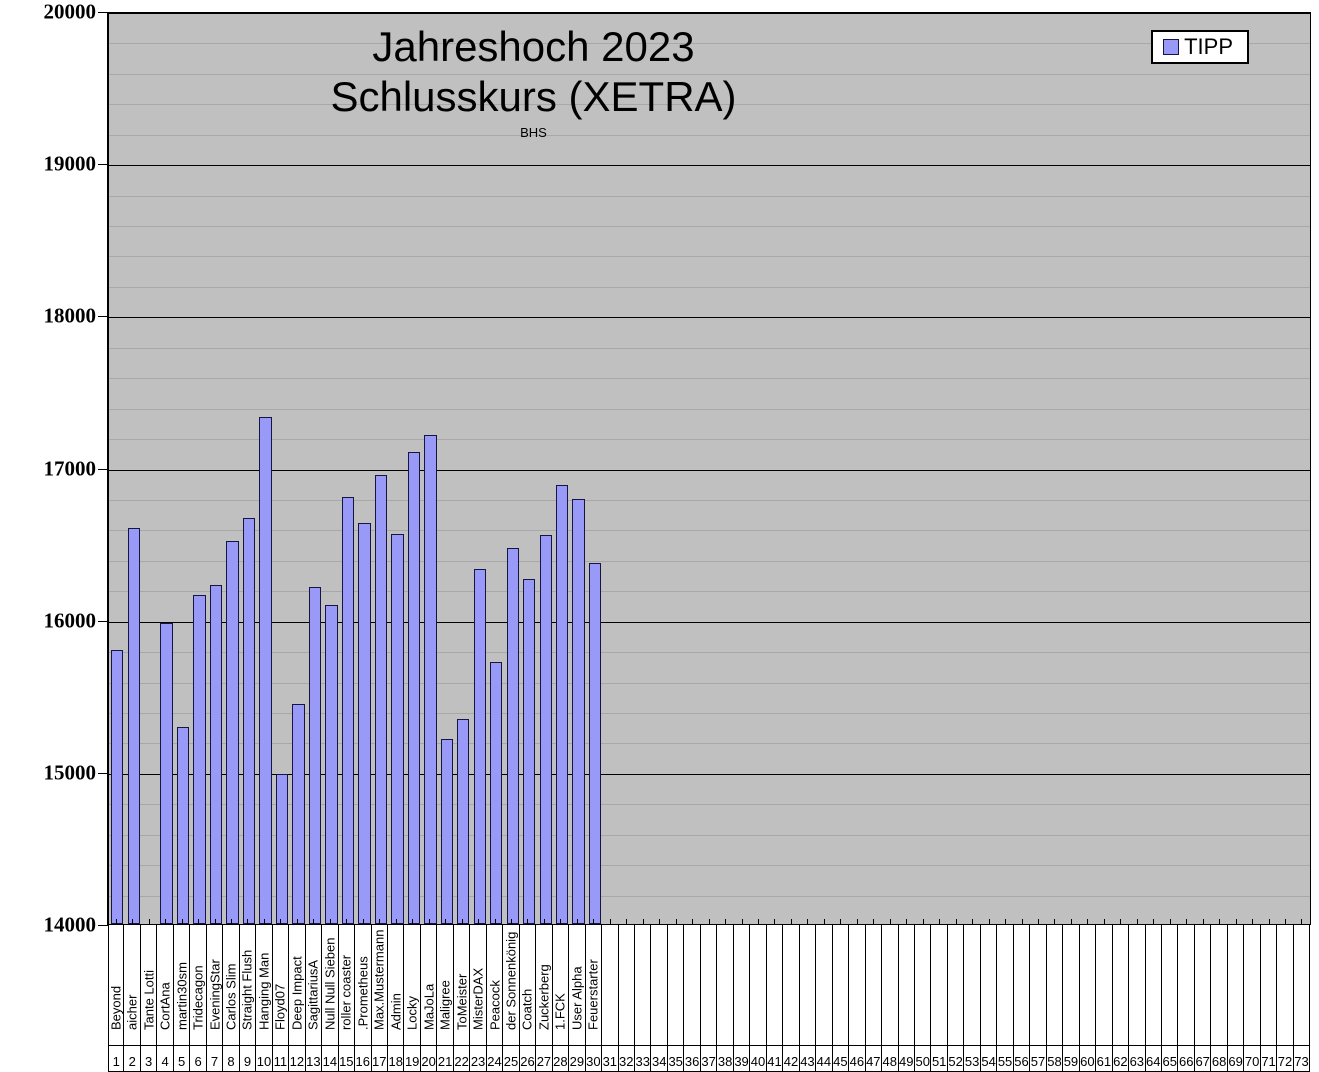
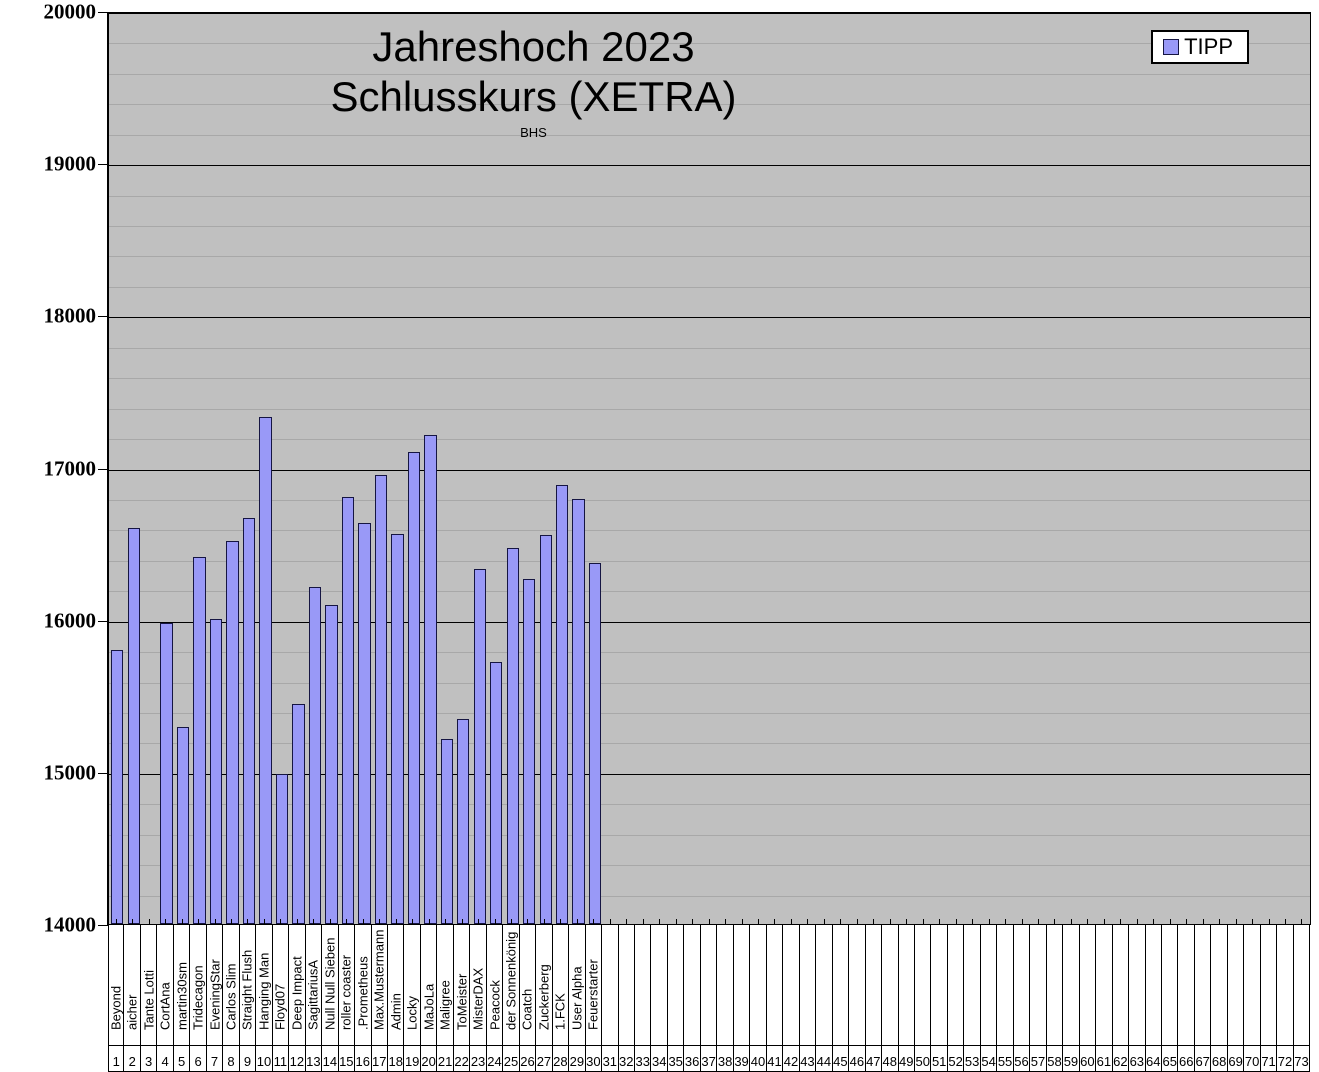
Tridecagon: 16160 -> 16420
EveningStar: 16230 -> 16000
